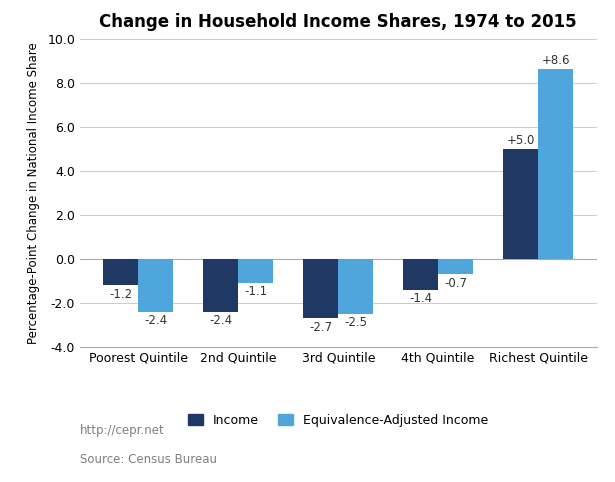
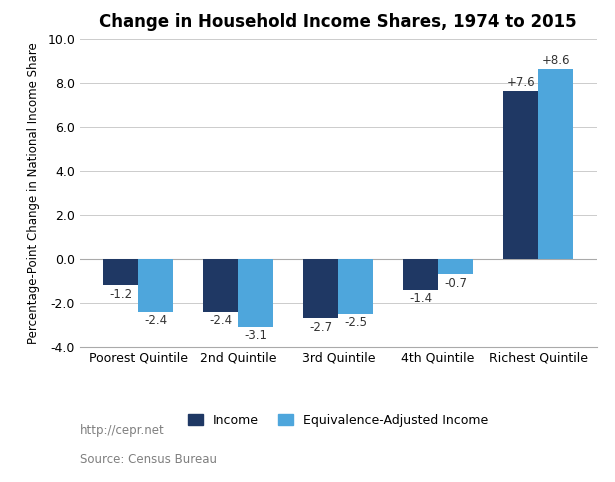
Equivalence-Adjusted Income/2nd Quintile: -1.1 -> -3.1
Income/Richest Quintile: +5.0 -> +7.6
